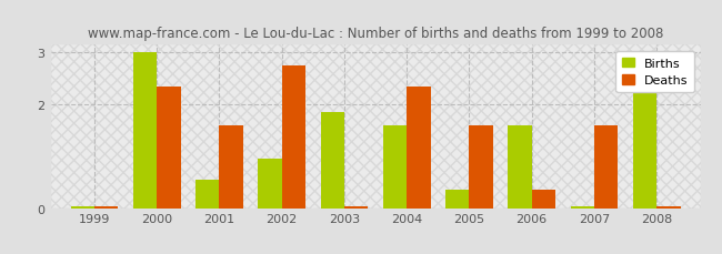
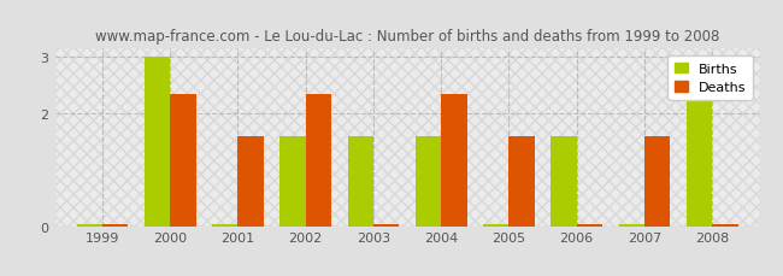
Births/2001: 0.55 -> 0.04
Births/2002: 0.95 -> 1.60
Deaths/2002: 2.75 -> 2.35
Births/2003: 1.85 -> 1.60
Births/2005: 0.35 -> 0.04
Deaths/2006: 0.35 -> 0.04
